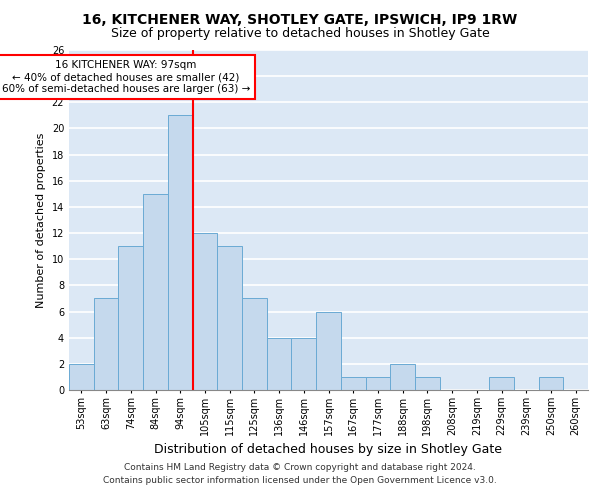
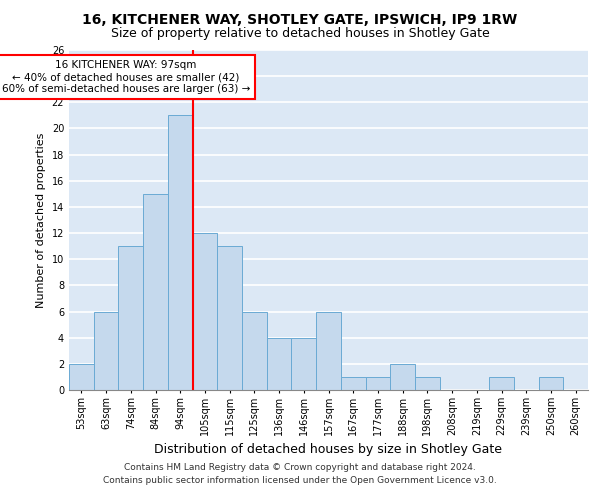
63sqm: 7 -> 6
125sqm: 7 -> 6
